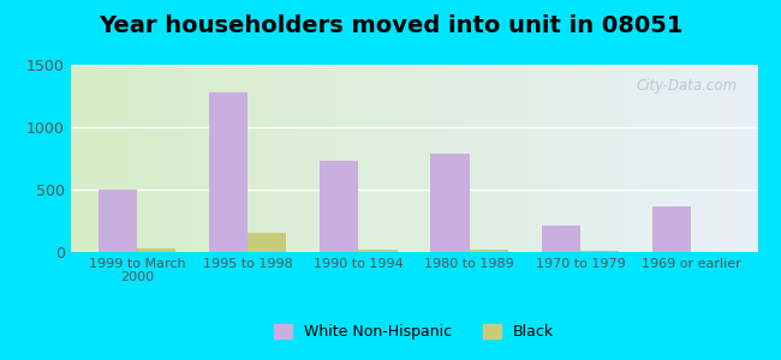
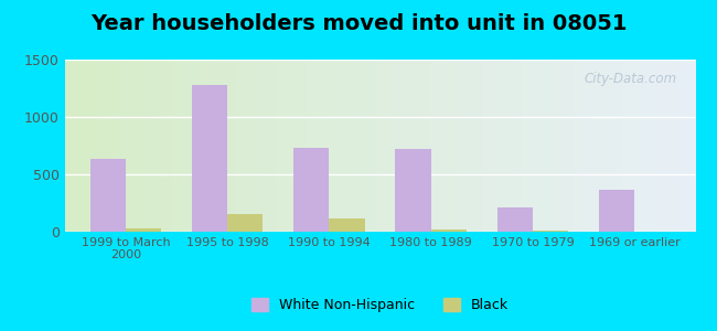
White Non-Hispanic/1999 to March 2000: 500 -> 630
Black/1990 to 1994: 20 -> 120
White Non-Hispanic/1980 to 1989: 790 -> 720
